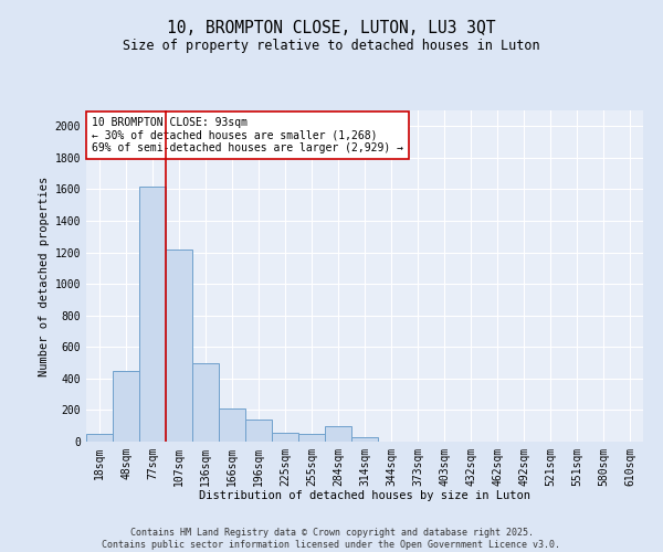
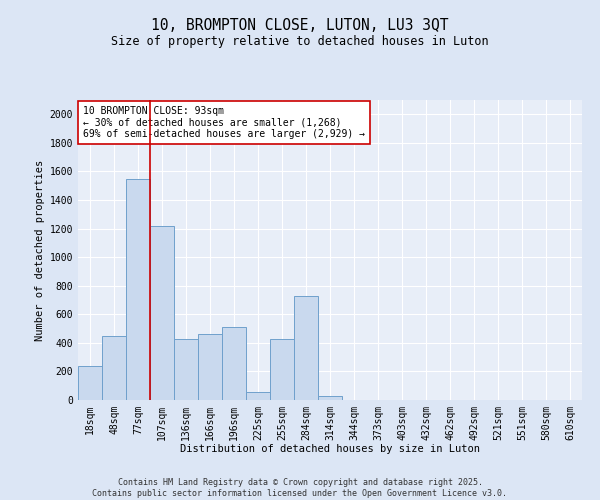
18sqm: 50 -> 240
77sqm: 1620 -> 1550
136sqm: 500 -> 430
166sqm: 210 -> 460
196sqm: 140 -> 510
255sqm: 50 -> 430
284sqm: 100 -> 730
